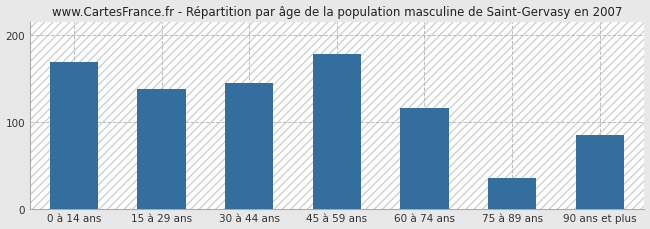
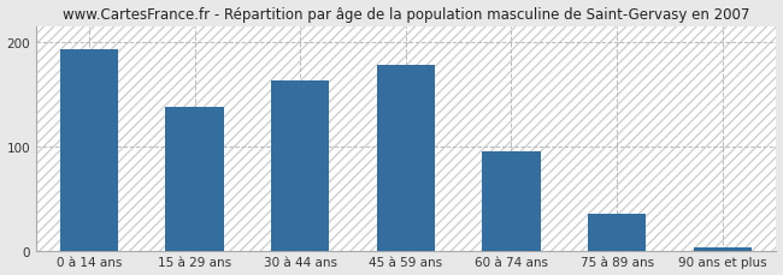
0 à 14 ans: 168 -> 193
30 à 44 ans: 144 -> 163
60 à 74 ans: 116 -> 95
90 ans et plus: 84 -> 3
